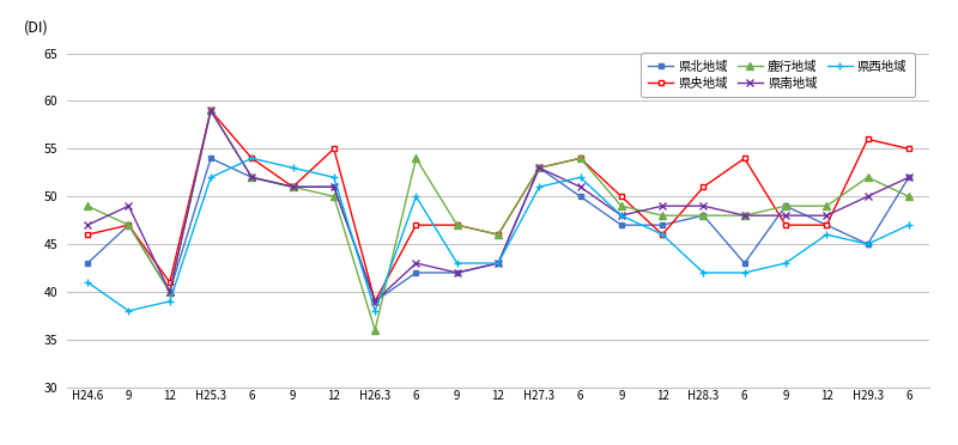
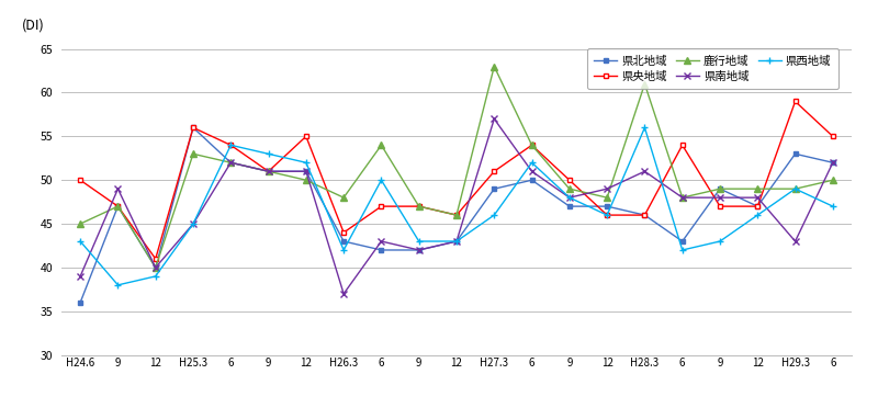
県北地域/H24.6: 43 -> 36
県央地域/H24.6: 46 -> 50
鹿行地域/H24.6: 49 -> 45
県南地域/H24.6: 47 -> 39
県西地域/H24.6: 41 -> 43
県北地域/H25.3: 54 -> 56
県央地域/H25.3: 59 -> 56
鹿行地域/H25.3: 59 -> 53
県南地域/H25.3: 59 -> 45
県西地域/H25.3: 52 -> 45
県北地域/H26.3: 39 -> 43
県央地域/H26.3: 39 -> 44
鹿行地域/H26.3: 36 -> 48
県南地域/H26.3: 39 -> 37
県西地域/H26.3: 38 -> 42
県北地域/H27.3: 53 -> 49
県央地域/H27.3: 53 -> 51
鹿行地域/H27.3: 53 -> 63
県南地域/H27.3: 53 -> 57
県西地域/H27.3: 51 -> 46
県北地域/H28.3: 48 -> 46
県央地域/H28.3: 51 -> 46
鹿行地域/H28.3: 48 -> 61
県南地域/H28.3: 49 -> 51
県西地域/H28.3: 42 -> 56
県北地域/H29.3: 45 -> 53
県央地域/H29.3: 56 -> 59
鹿行地域/H29.3: 52 -> 49
県南地域/H29.3: 50 -> 43
県西地域/H29.3: 45 -> 49
